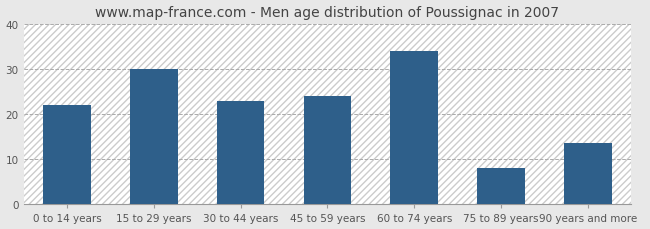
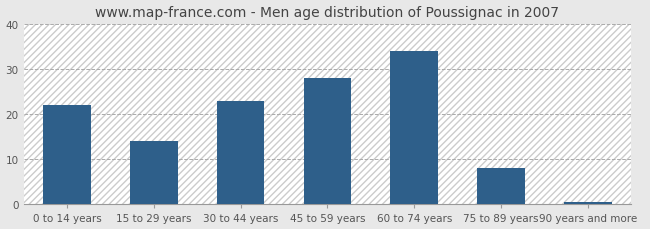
15 to 29 years: 30.0 -> 14.0
45 to 59 years: 24.0 -> 28.0
90 years and more: 13.5 -> 0.5
